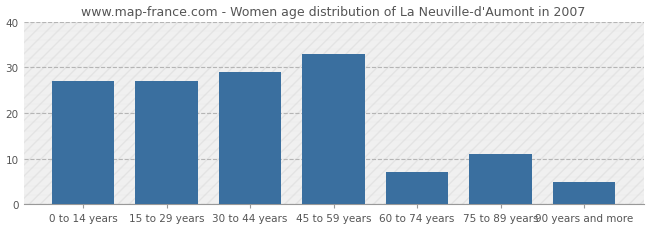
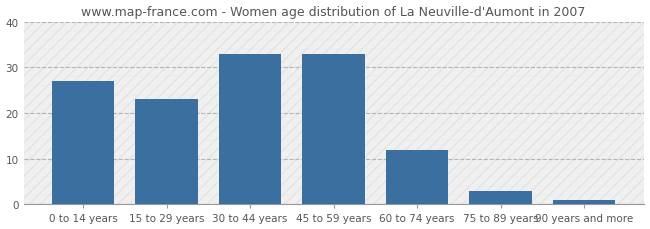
15 to 29 years: 27 -> 23
30 to 44 years: 29 -> 33
60 to 74 years: 7 -> 12
75 to 89 years: 11 -> 3
90 years and more: 5 -> 1
